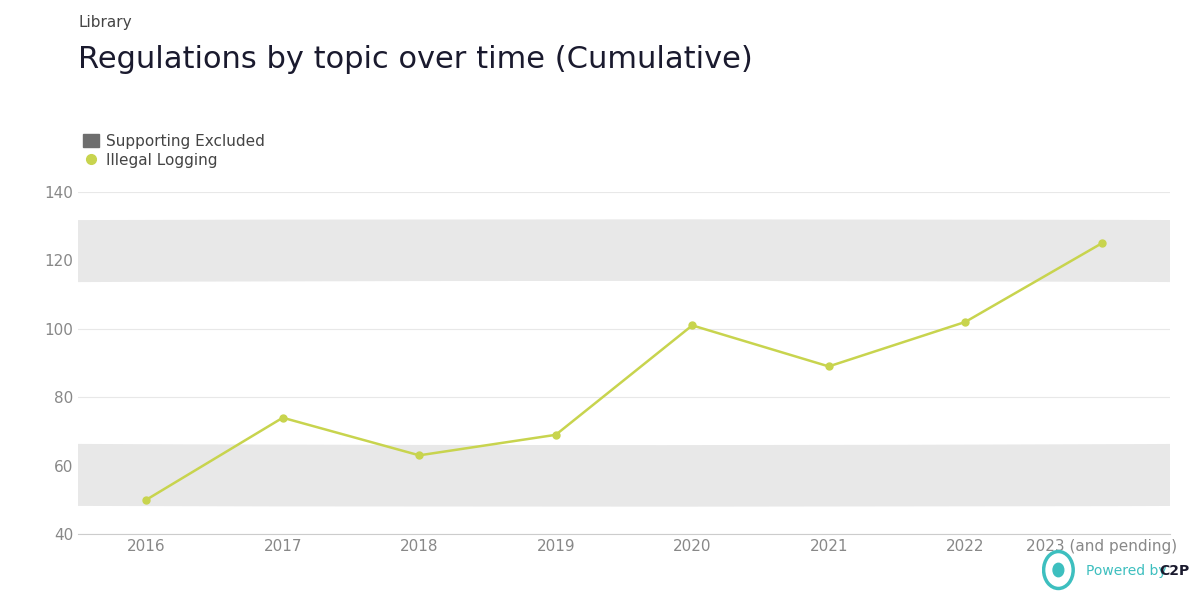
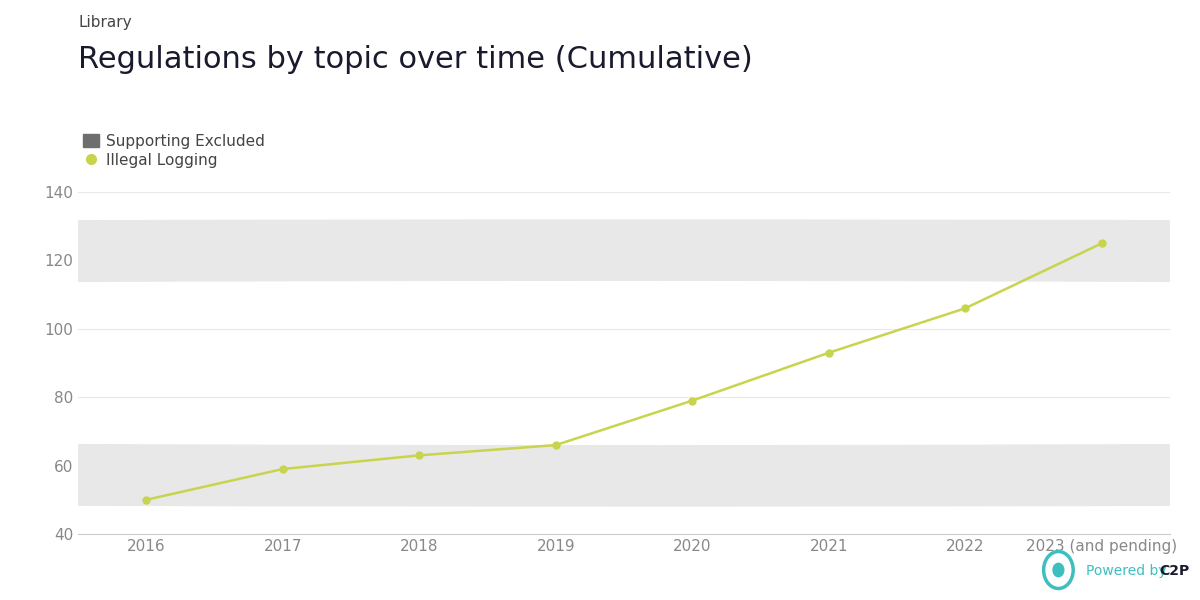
2017: 74 -> 59
2019: 69 -> 66
2020: 101 -> 79
2021: 89 -> 93
2022: 102 -> 106
